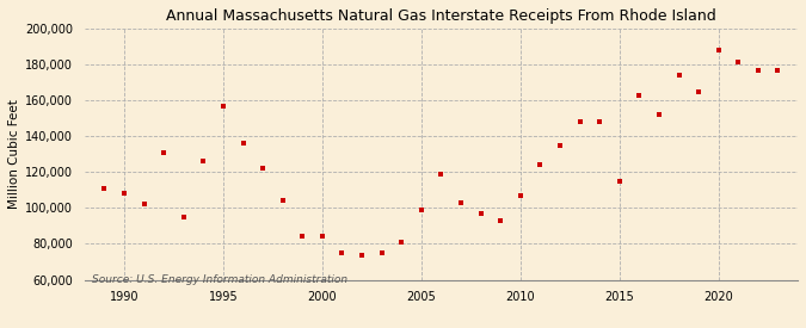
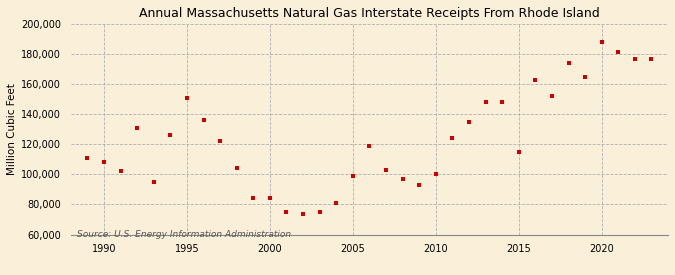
1995: 157,000 -> 151,000
2010: 107,000 -> 100,000
